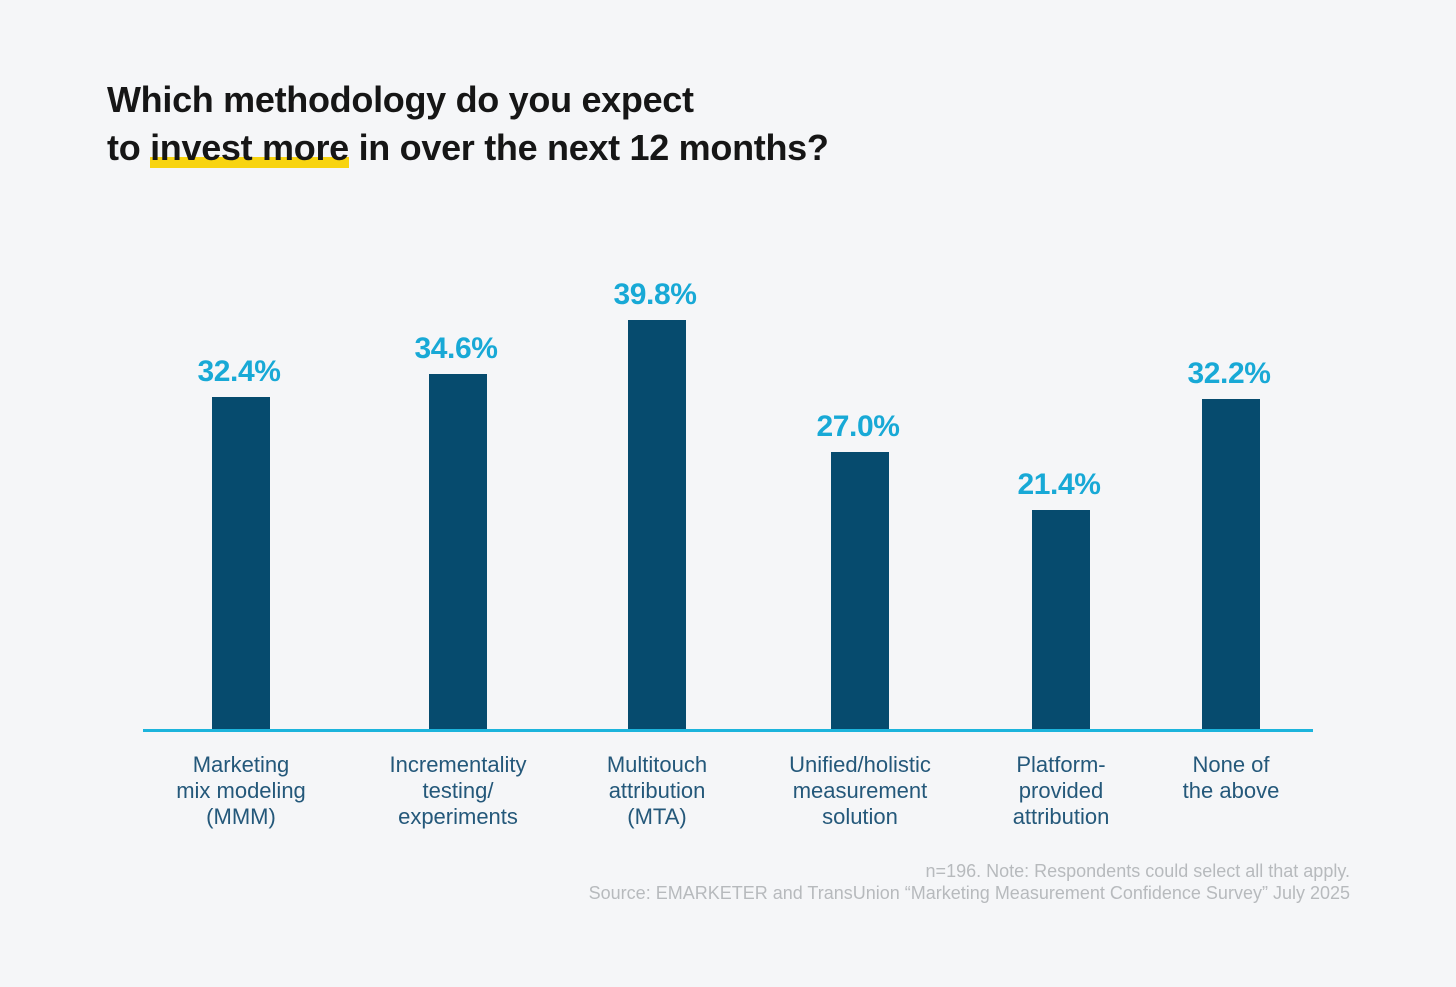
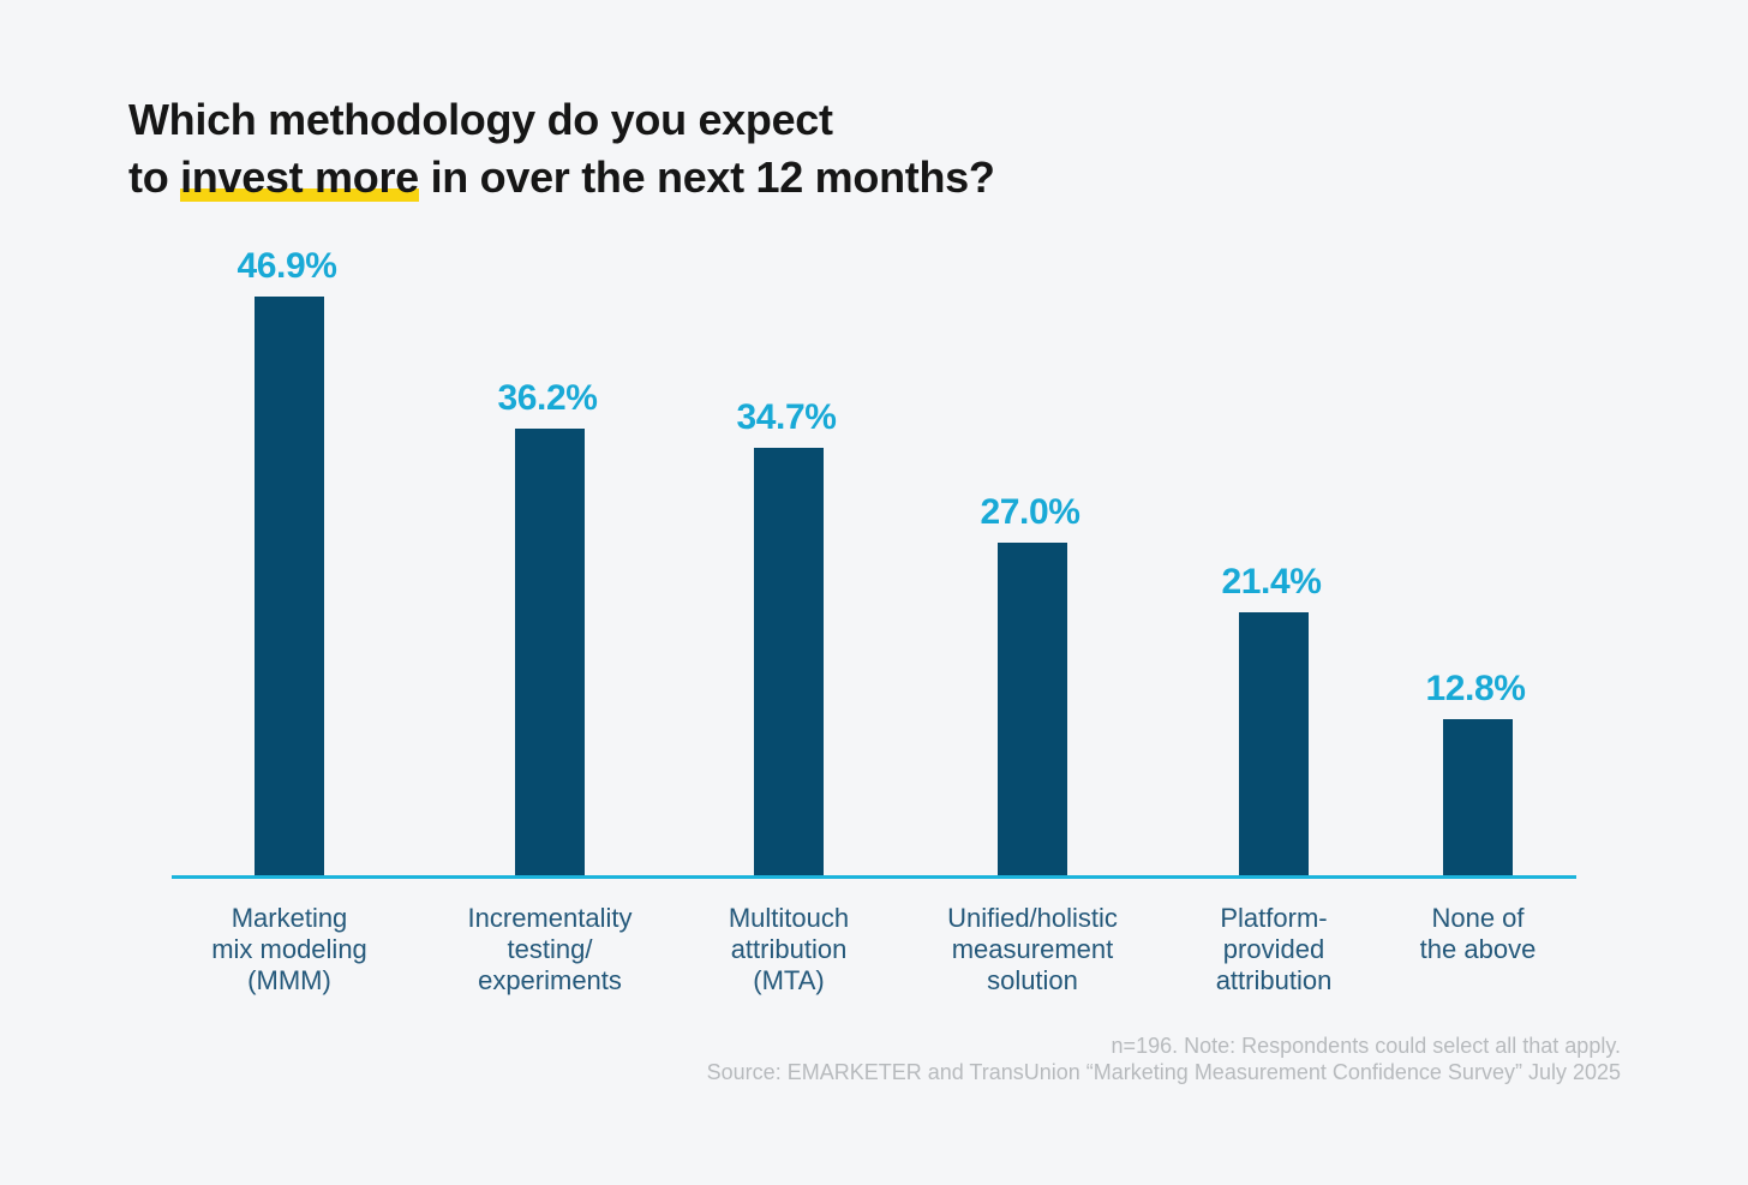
Marketing mix modeling (MMM): 32.4% -> 46.9%
Incrementality testing/experiments: 34.6% -> 36.2%
Multitouch attribution (MTA): 39.8% -> 34.7%
None of the above: 32.2% -> 12.8%
